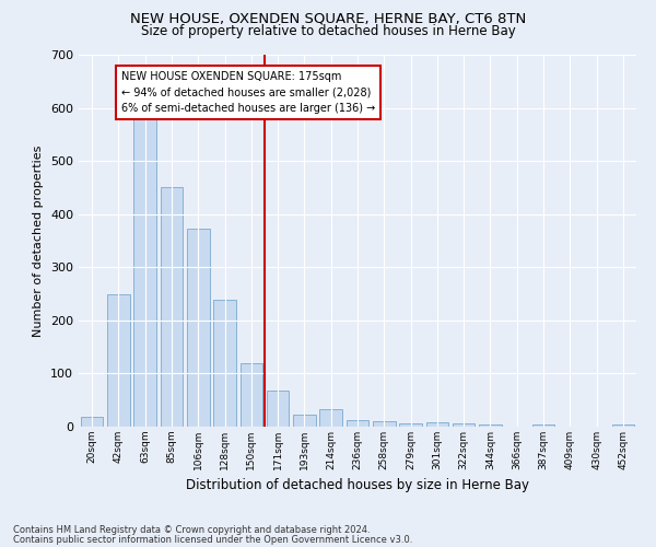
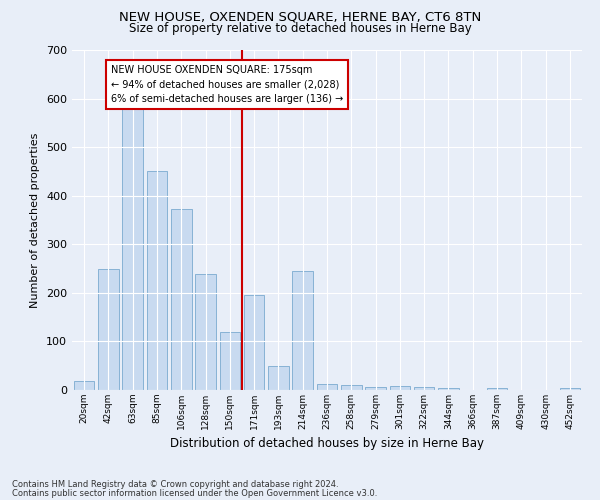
171sqm: 68 -> 195
193sqm: 23 -> 50
214sqm: 32 -> 245
